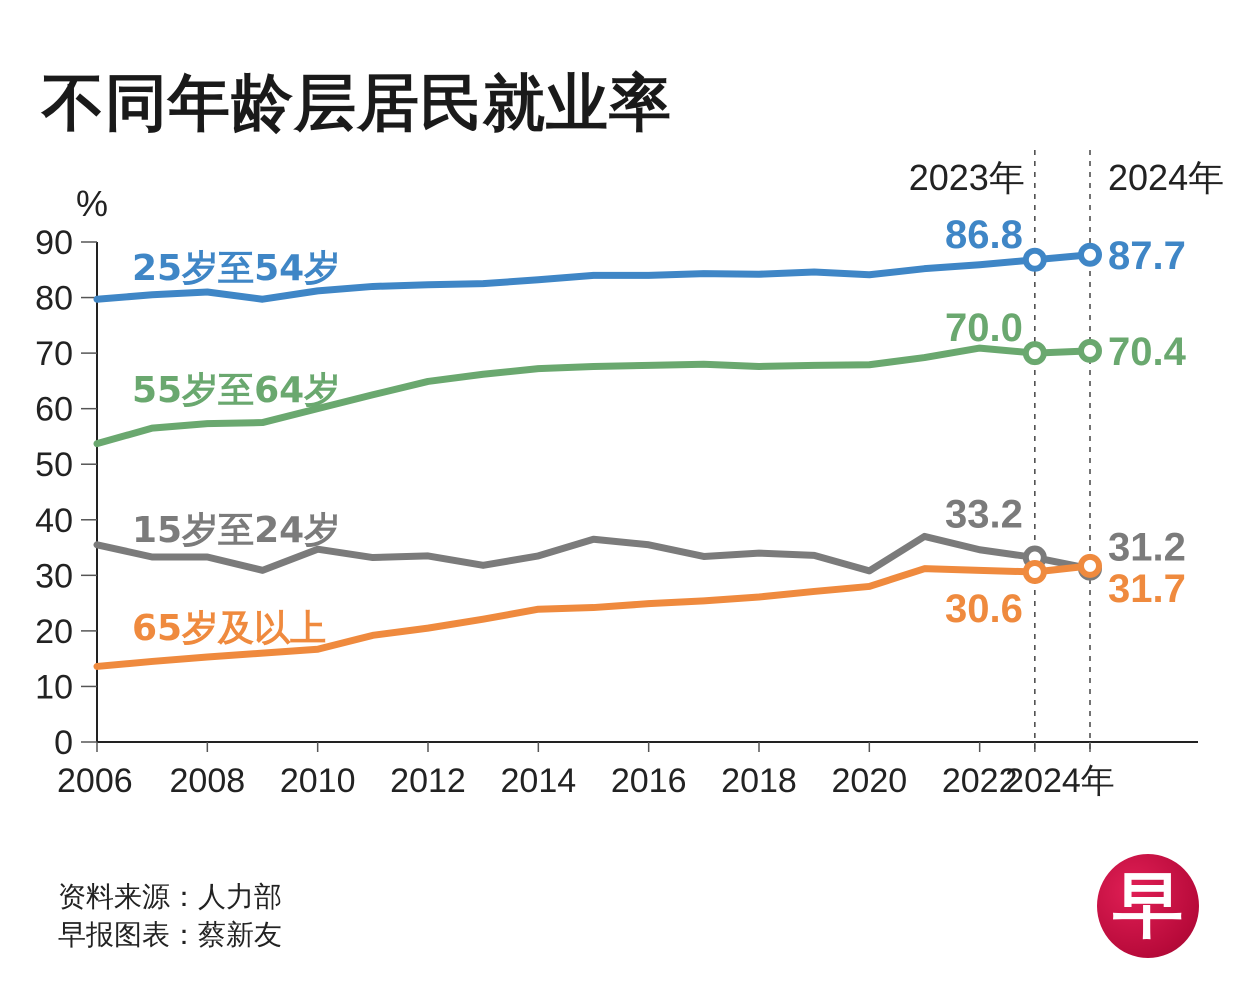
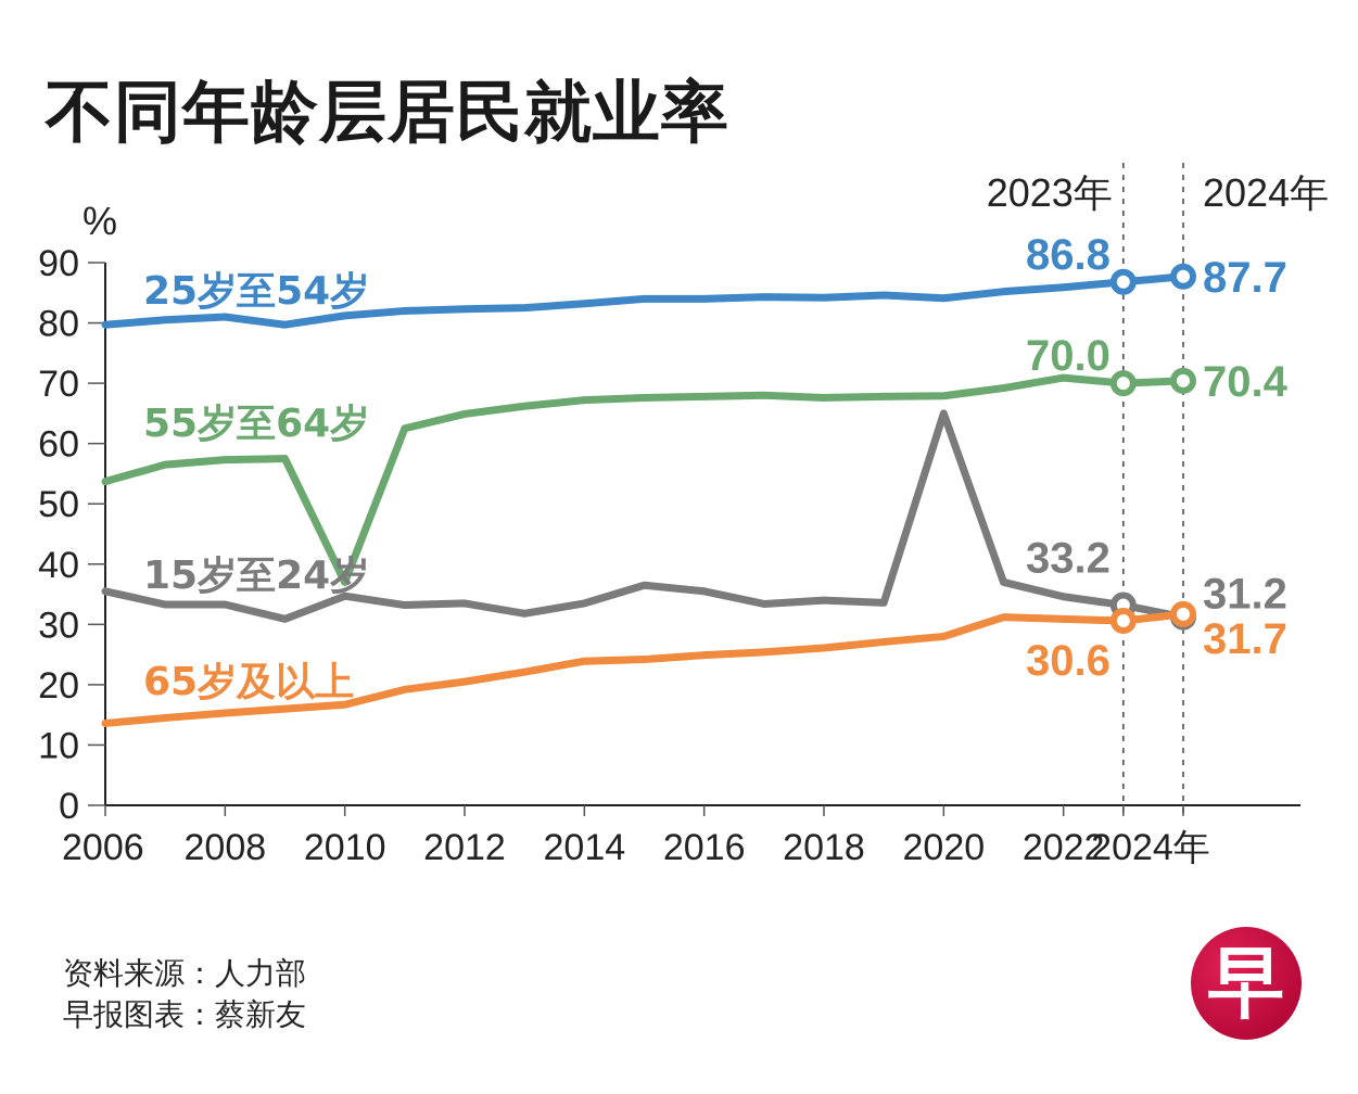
55岁至64岁/2010: 60 -> 37
15岁至24岁/2020: 31 -> 65
